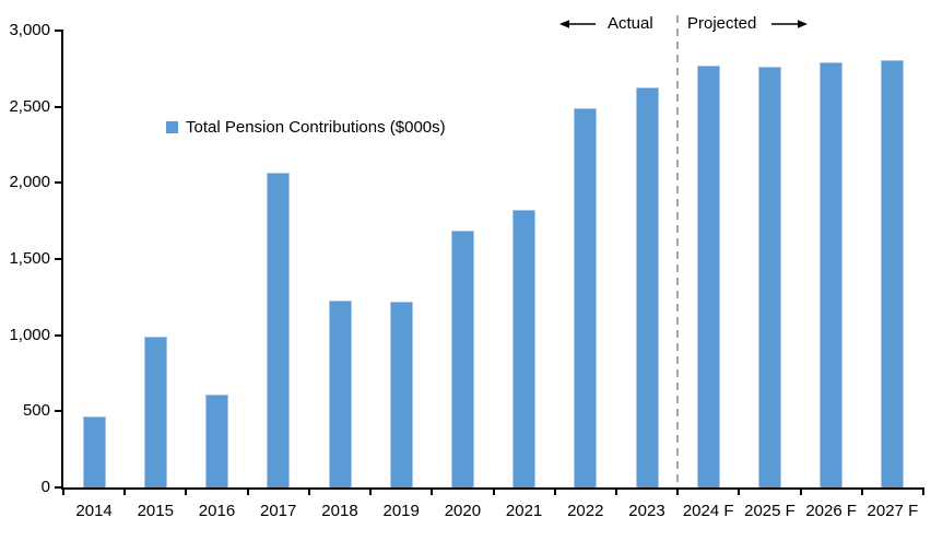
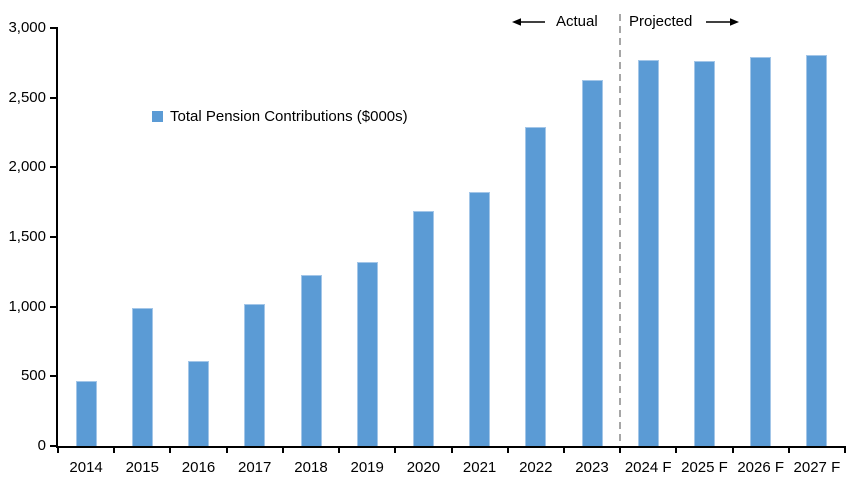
2017: 2070 -> 1020
2019: 1220 -> 1320
2022: 2490 -> 2290
